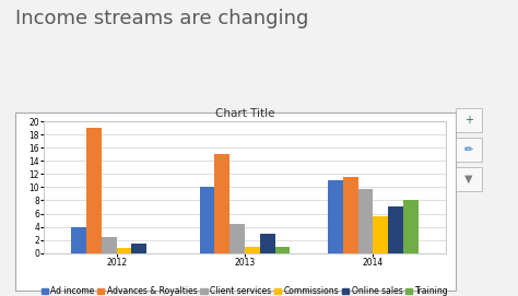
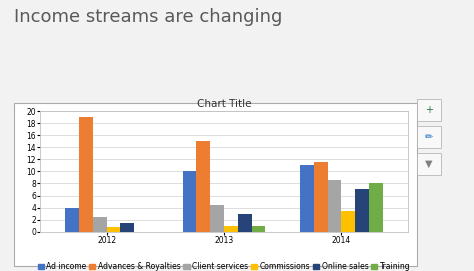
Client services/2014: 9.8 -> 8.5
Commissions/2014: 5.6 -> 3.5
